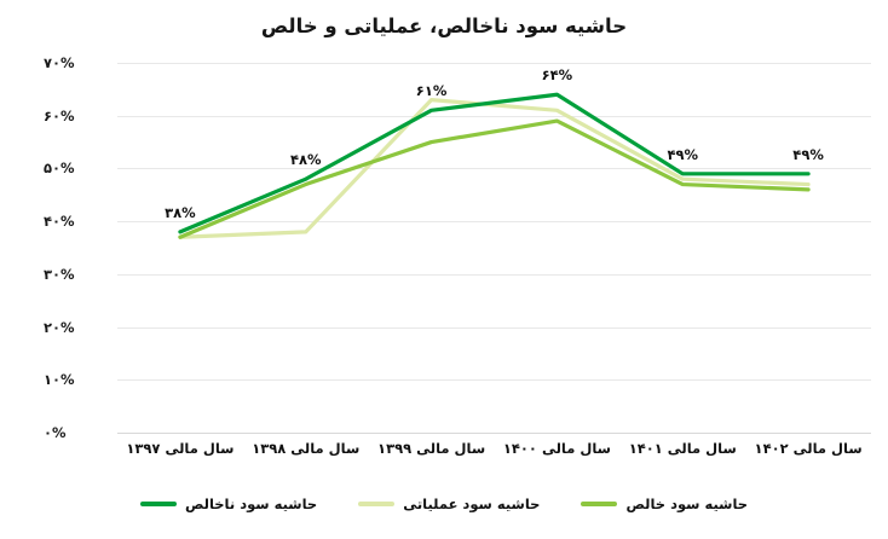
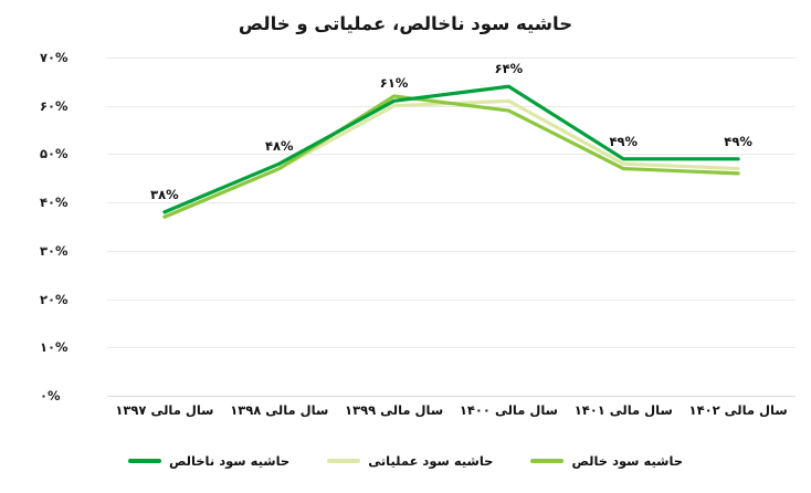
حاشیه سود عملیاتی/سال مالی ۱۳۹۸: 38% -> 47%
حاشیه سود عملیاتی/سال مالی ۱۳۹۹: 63% -> 60%
حاشیه سود خالص/سال مالی ۱۳۹۹: 55% -> 62%
